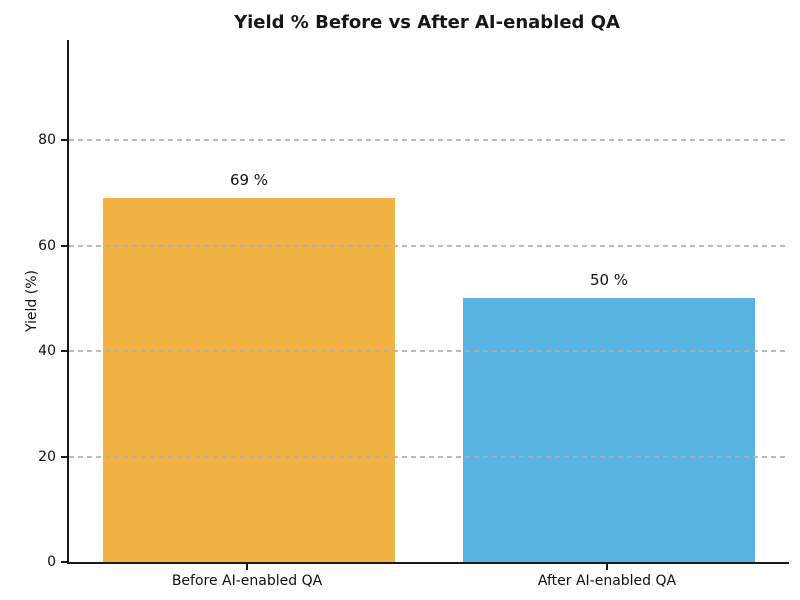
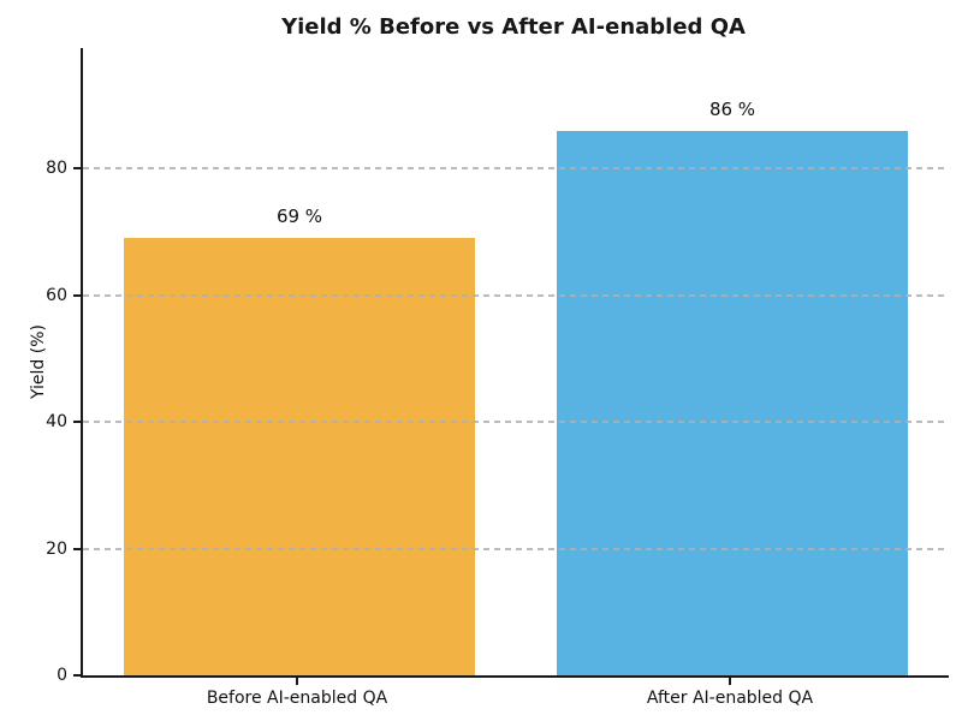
After AI-enabled QA: 50 -> 86
